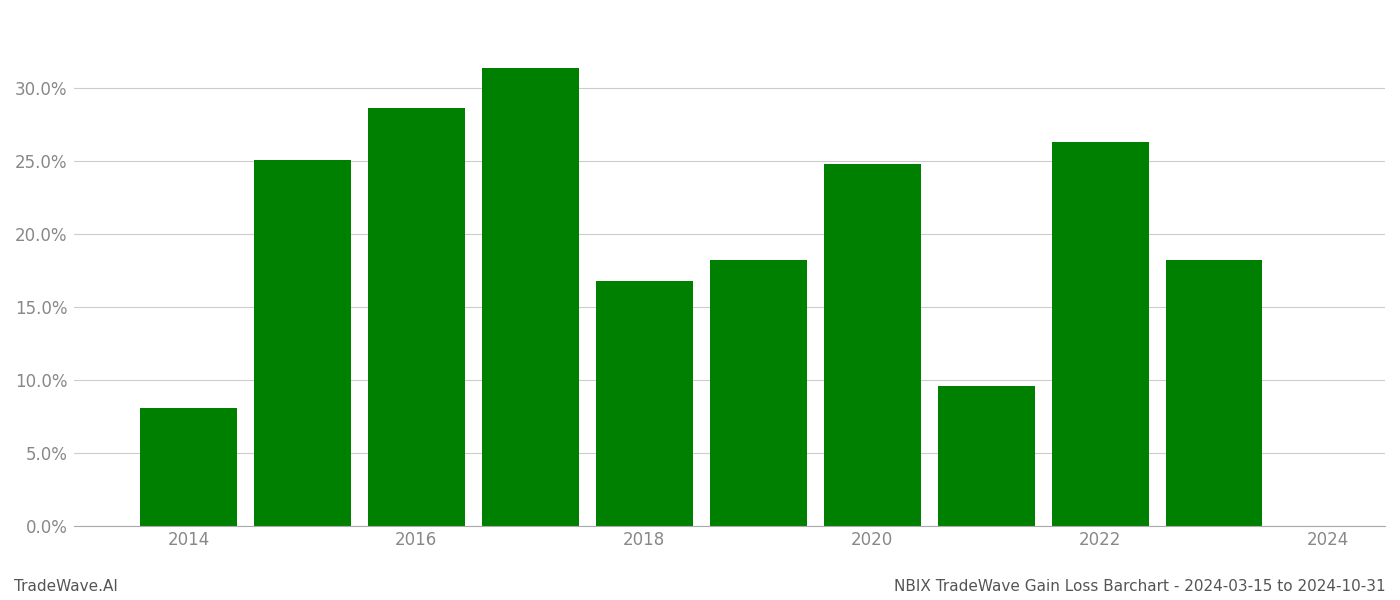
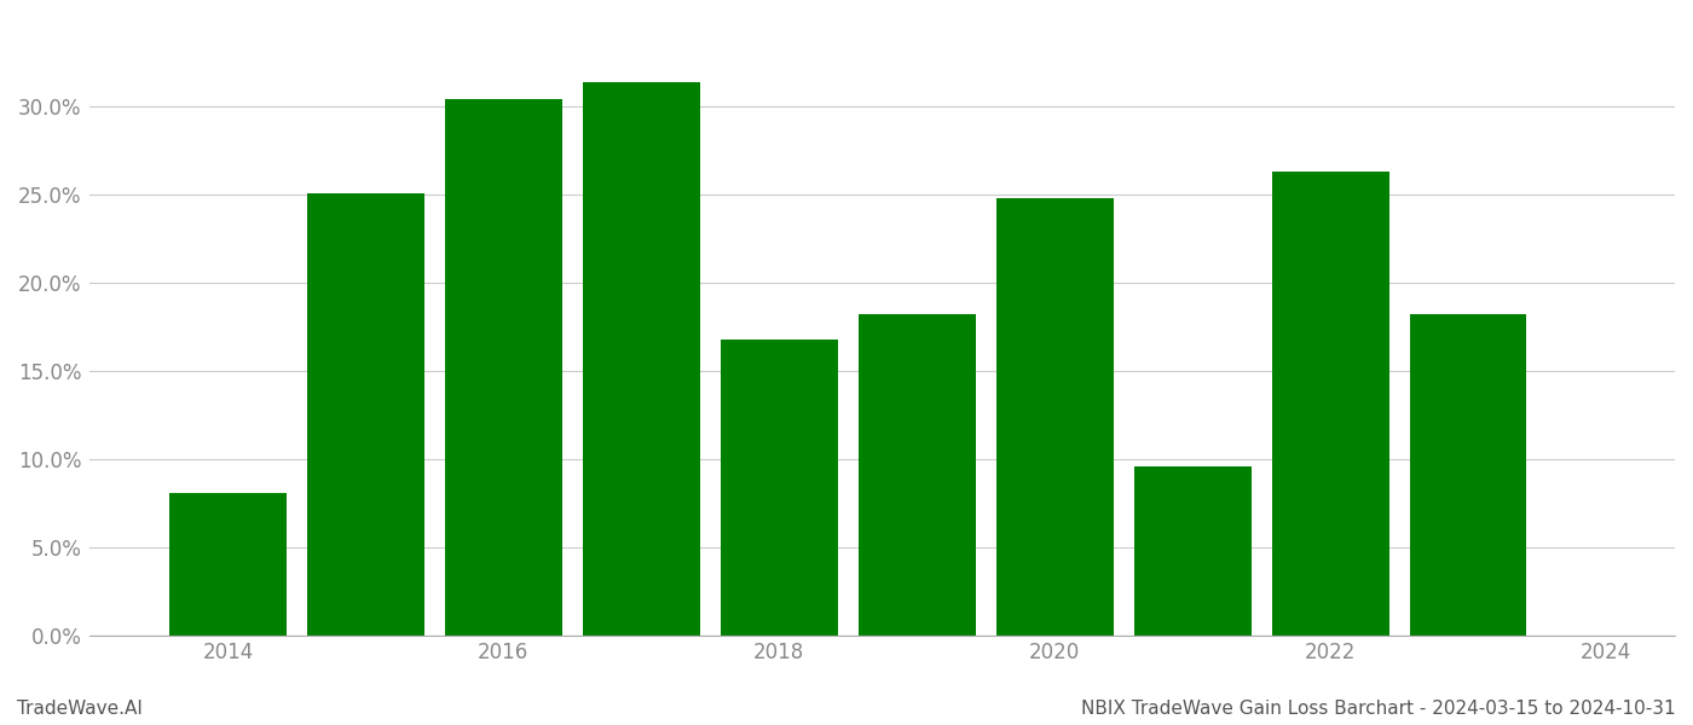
2016: 28.6% -> 30.4%
